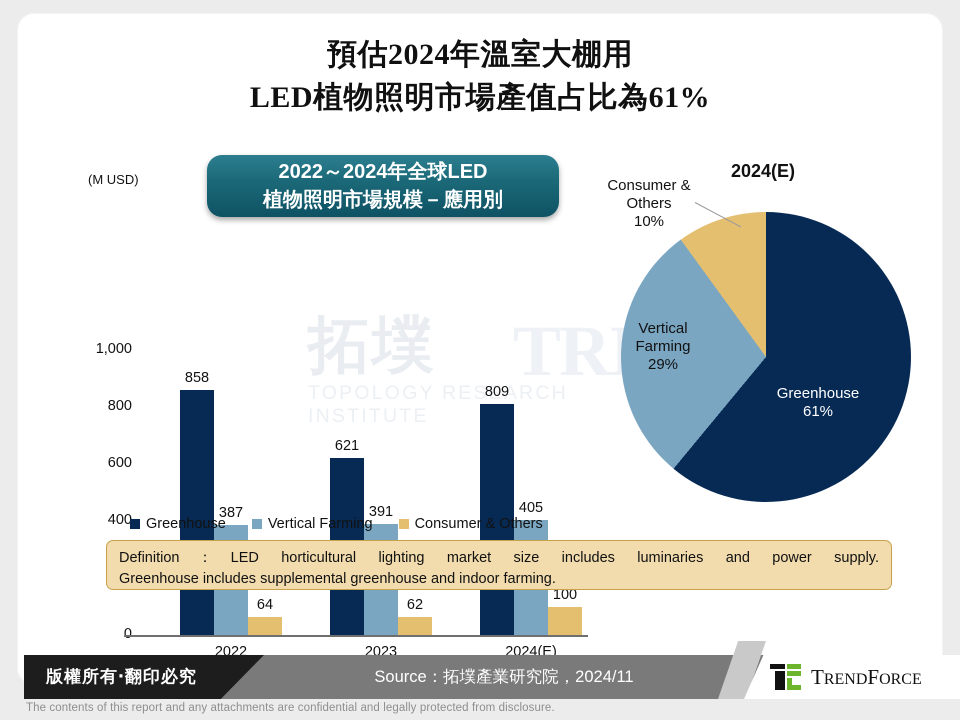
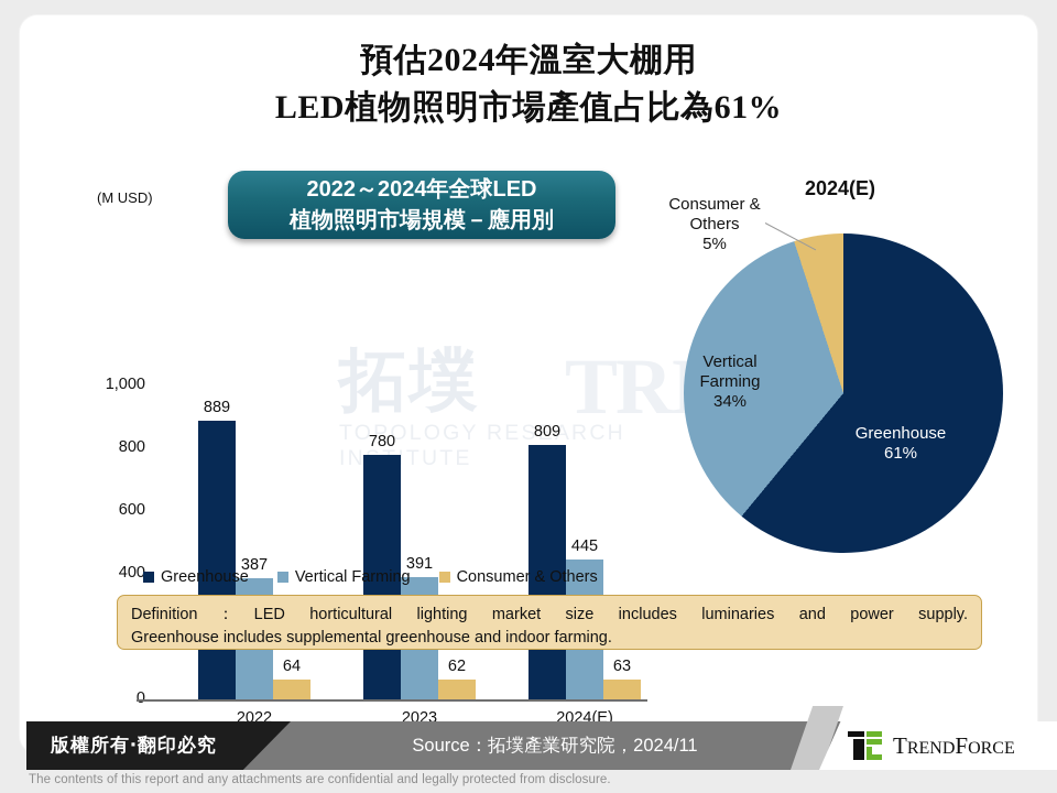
2022～2024年全球LED植物照明市場規模－應用別/Greenhouse/2022: 858 -> 889
2022～2024年全球LED植物照明市場規模－應用別/Greenhouse/2023: 621 -> 780
2022～2024年全球LED植物照明市場規模－應用別/Vertical Farming/2024(E): 405 -> 445
2022～2024年全球LED植物照明市場規模－應用別/Consumer & Others/2024(E): 100 -> 63
2024(E)/Vertical Farming: 29% -> 34%
2024(E)/Consumer & Others: 10% -> 5%
